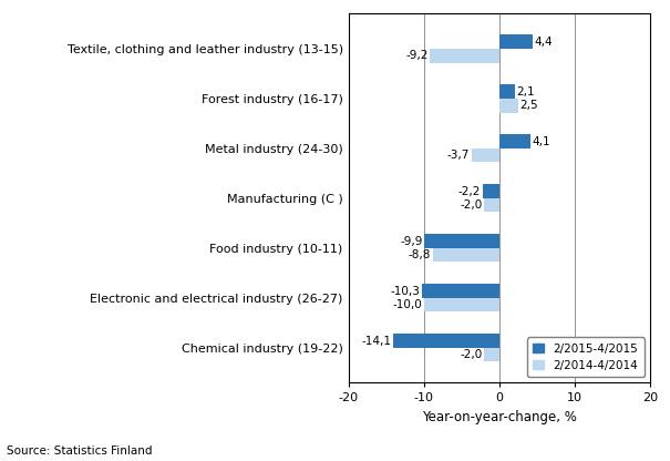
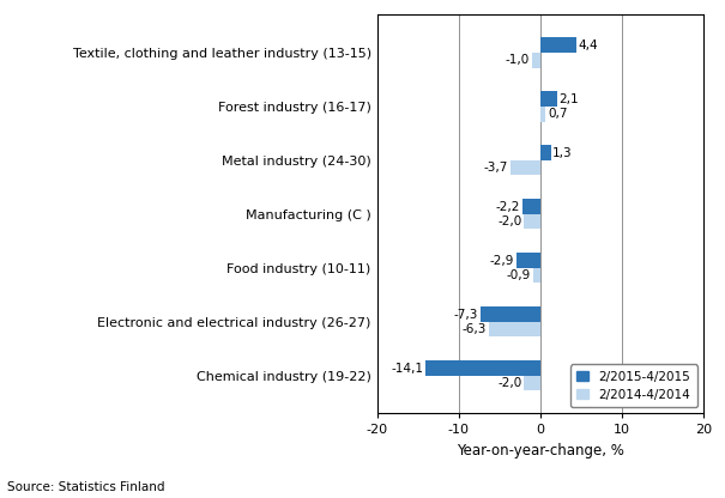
2/2014-4/2014/Textile, clothing and leather industry (13-15): -9,2 -> -1,0
2/2014-4/2014/Forest industry (16-17): 2,5 -> 0,7
2/2015-4/2015/Metal industry (24-30): 4,1 -> 1,3
2/2015-4/2015/Food industry (10-11): -9,9 -> -2,9
2/2014-4/2014/Food industry (10-11): -8,8 -> -0,9
2/2015-4/2015/Electronic and electrical industry (26-27): -10,3 -> -7,3
2/2014-4/2014/Electronic and electrical industry (26-27): -10,0 -> -6,3
